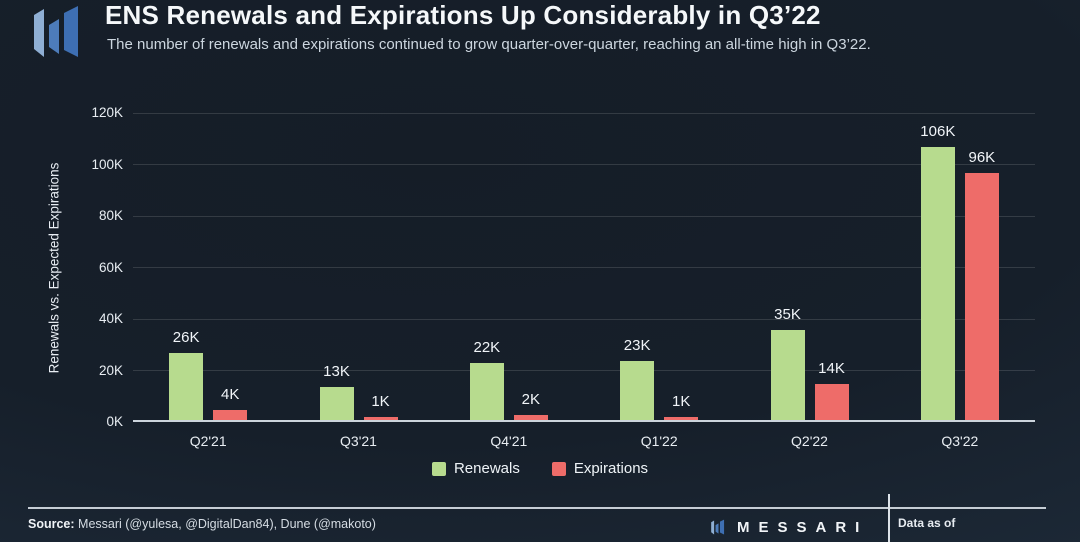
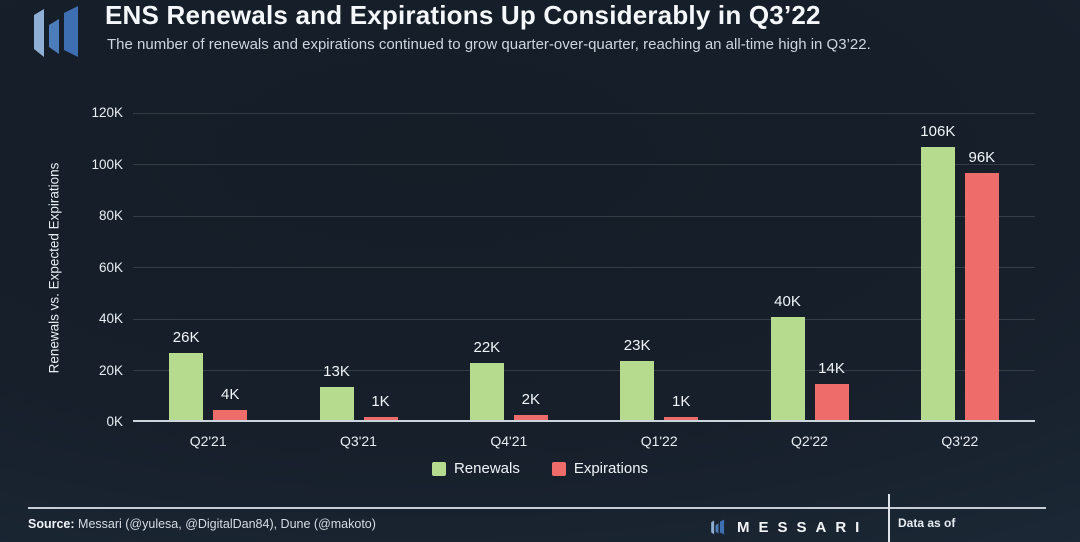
Renewals/Q2'22: 35K -> 40K
